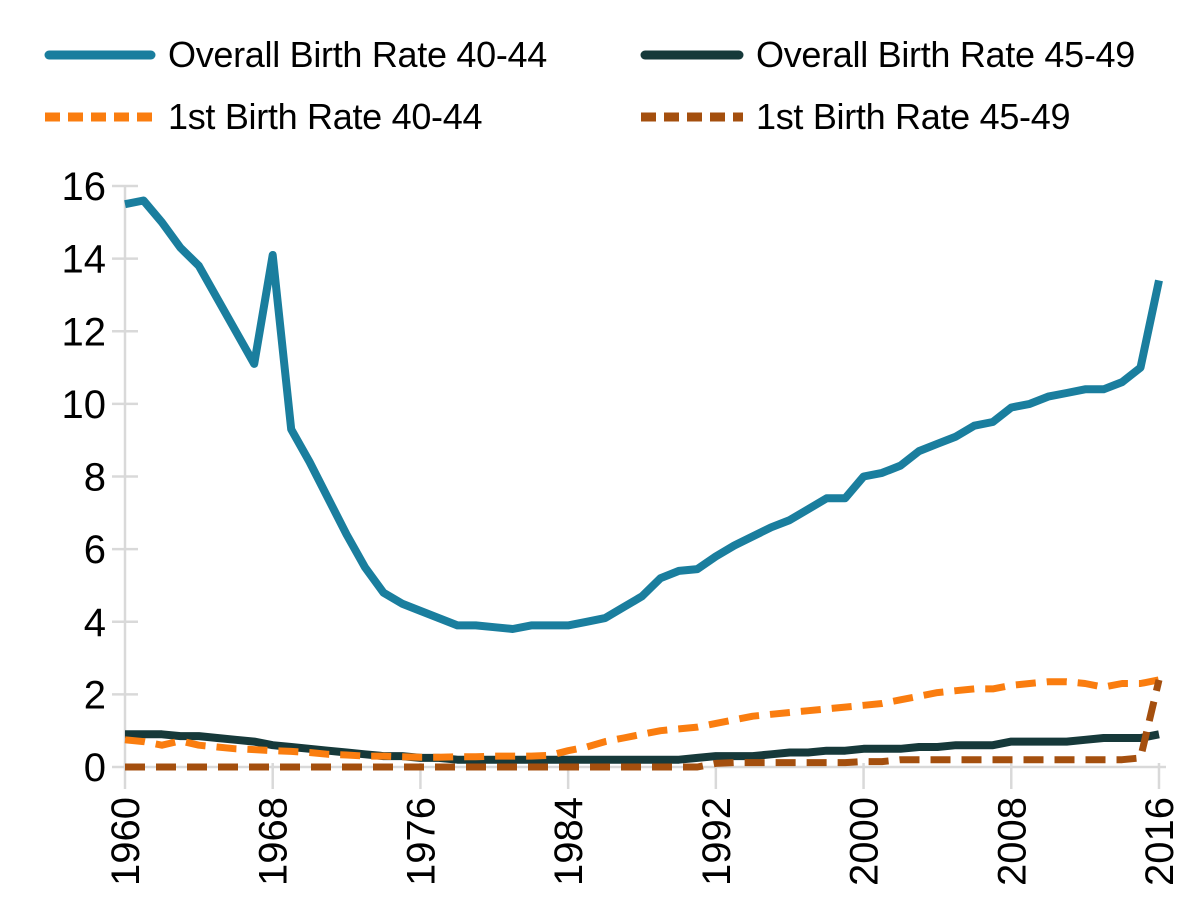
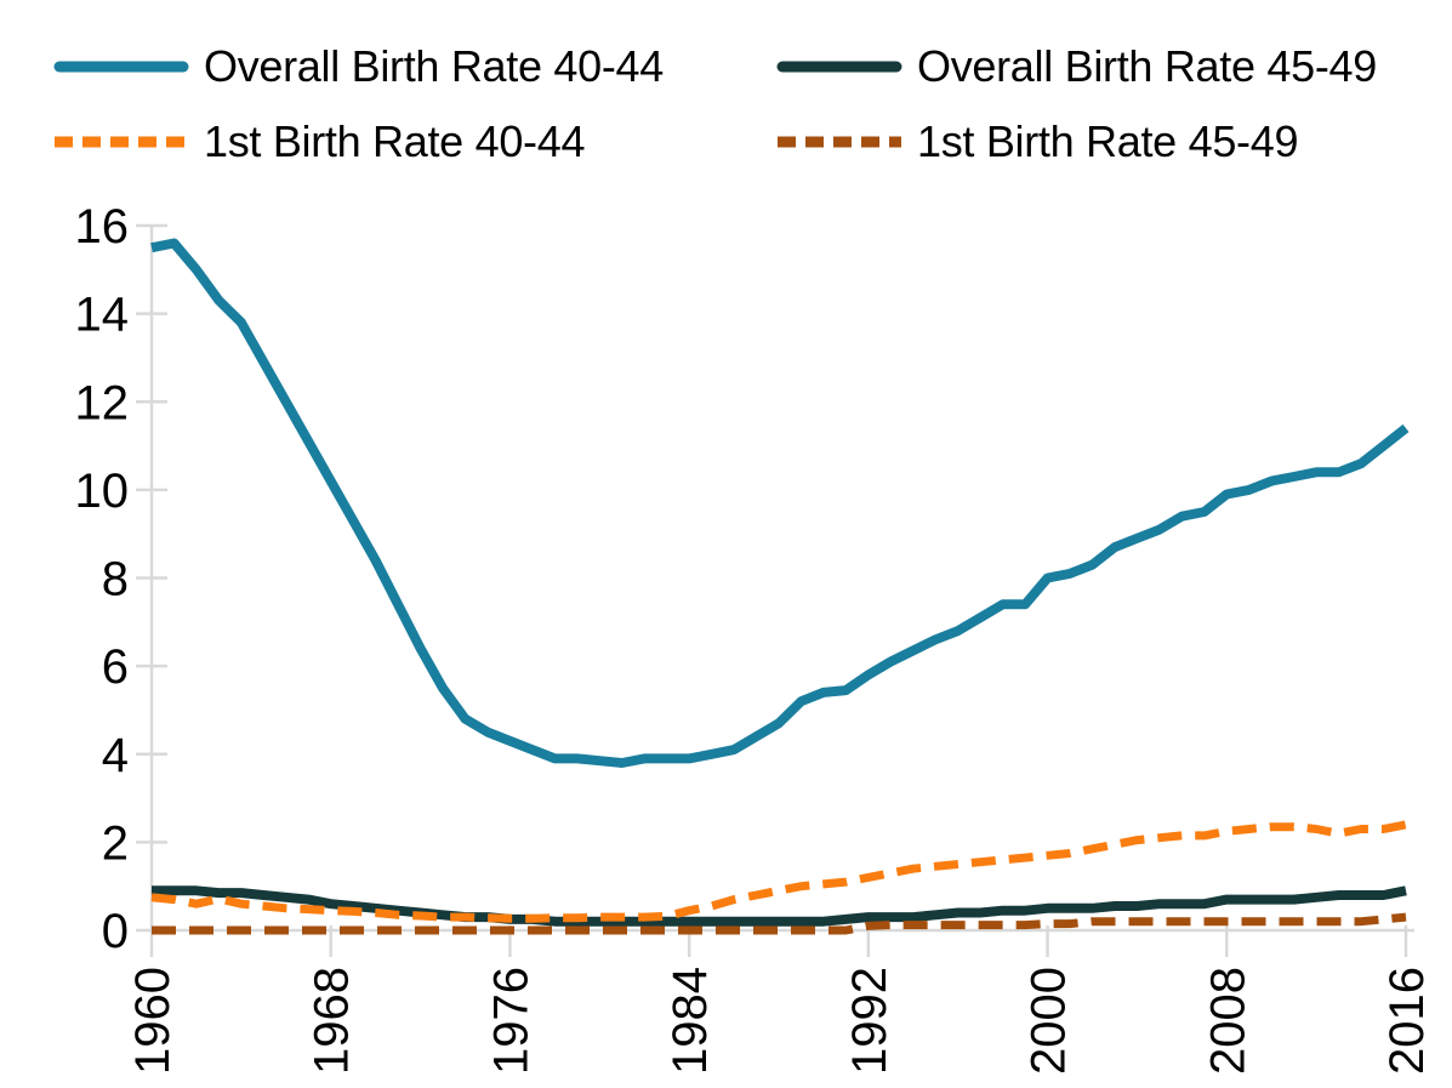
Overall Birth Rate 40-44/1968: 14.1 -> 10.2
Overall Birth Rate 40-44/2016: 13.4 -> 11.4
1st Birth Rate 45-49/2016: 2.4 -> 0.3
